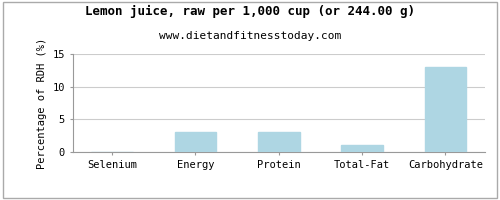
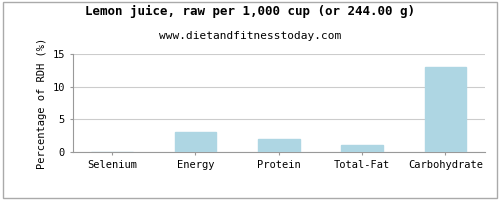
Protein: 3 -> 2
